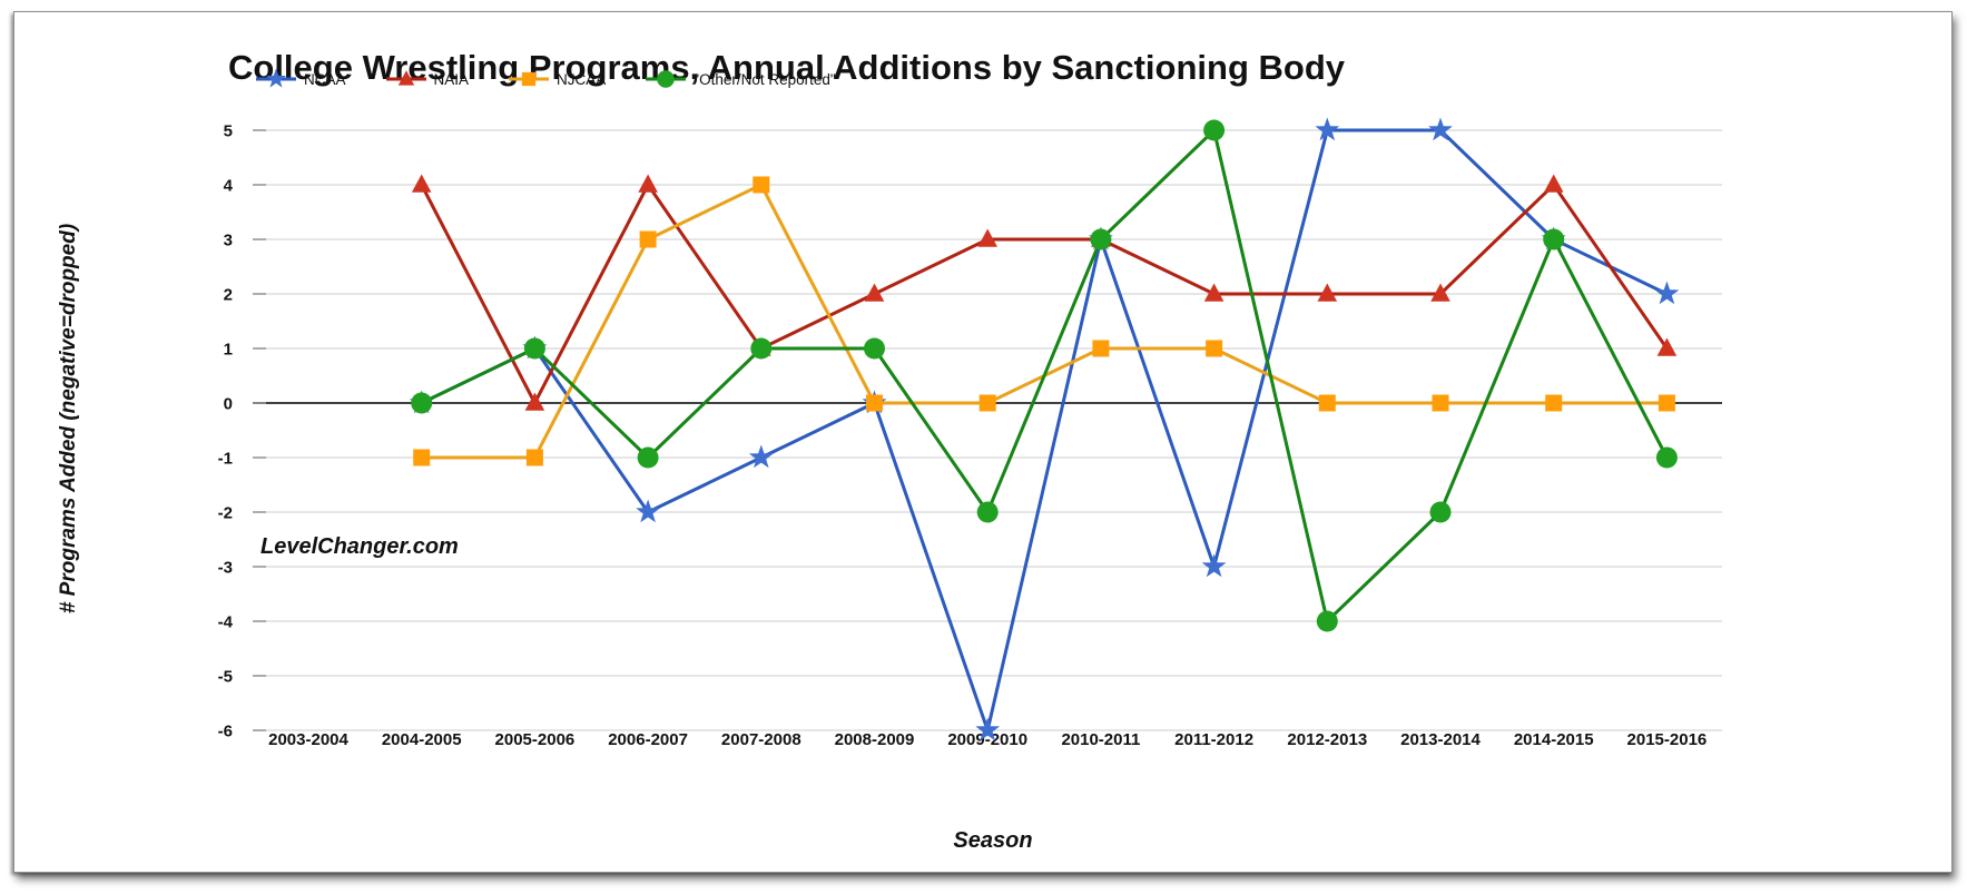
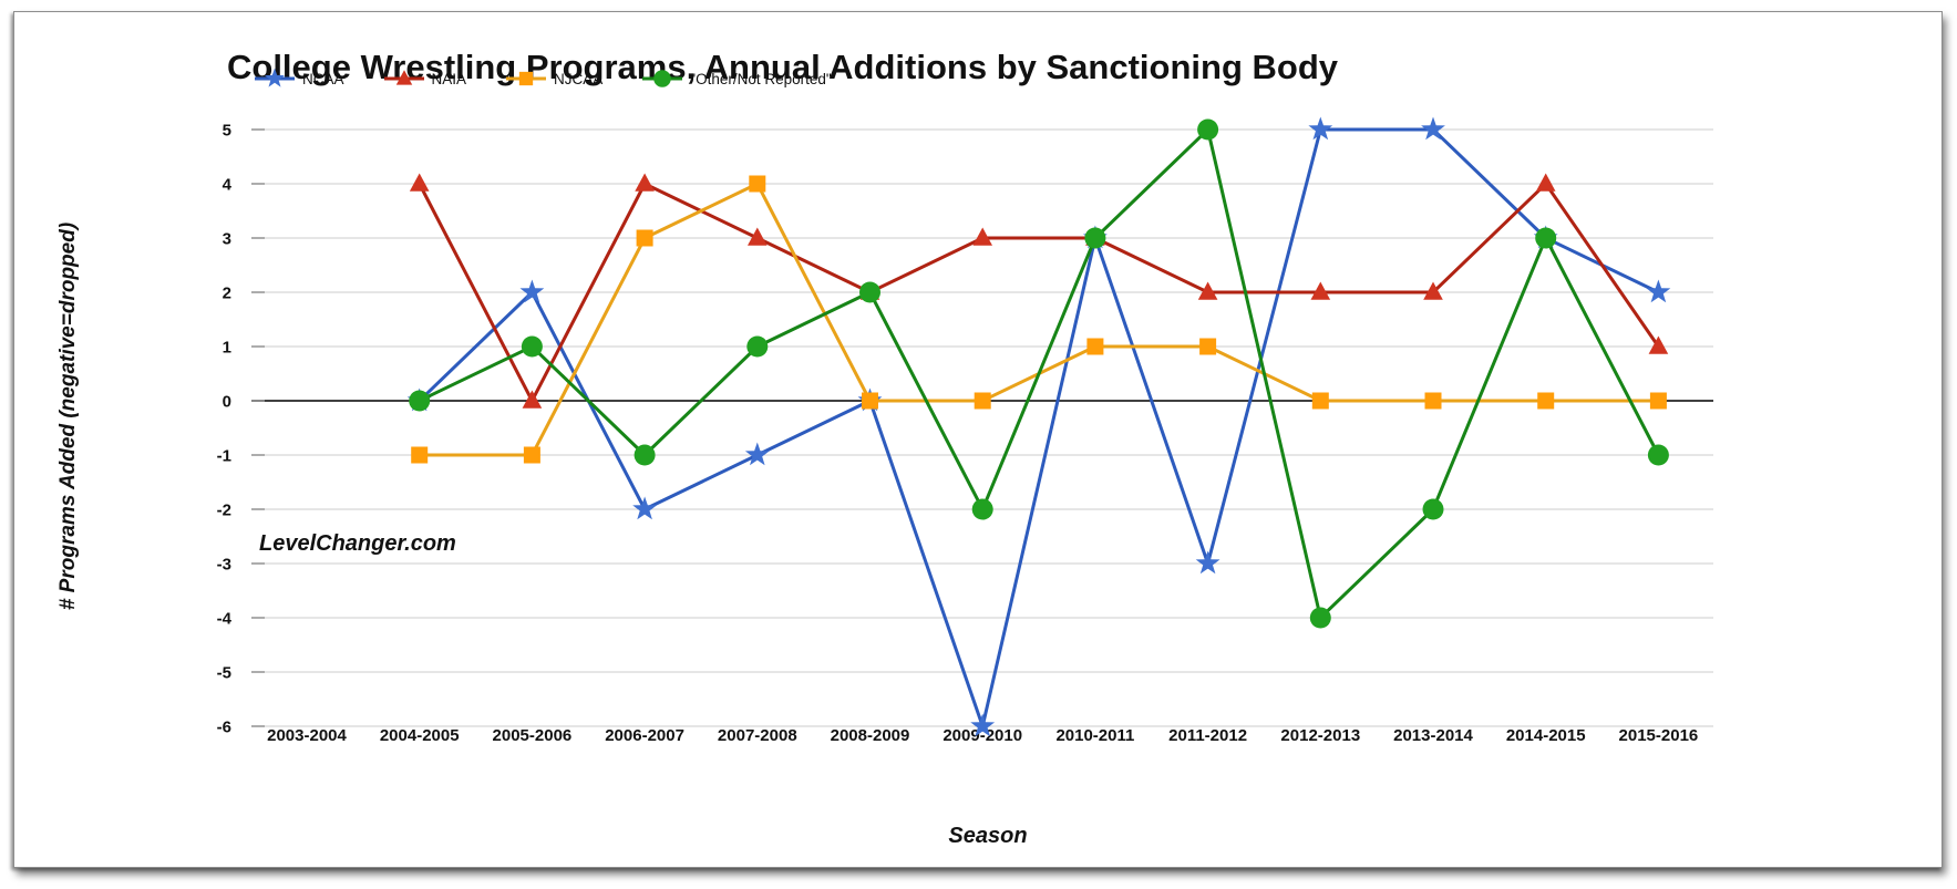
NCAA/2005-2006: 1 -> 2
NAIA/2007-2008: 1 -> 3
"Other/Not Reported"/2008-2009: 1 -> 2
